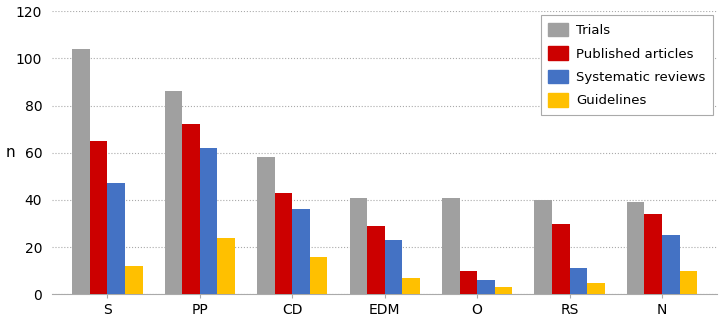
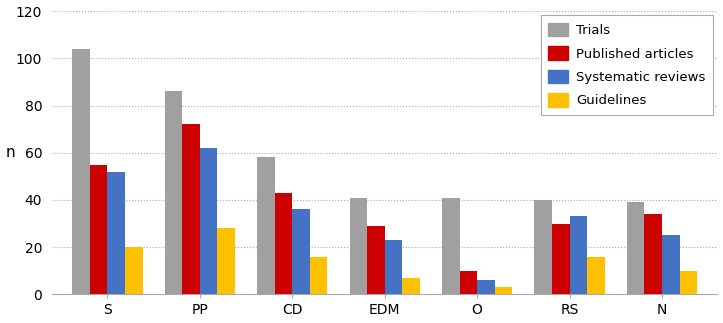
Published articles/S: 65 -> 55
Systematic reviews/S: 47 -> 52
Guidelines/S: 12 -> 20
Guidelines/PP: 24 -> 28
Systematic reviews/RS: 11 -> 33
Guidelines/RS: 5 -> 16
